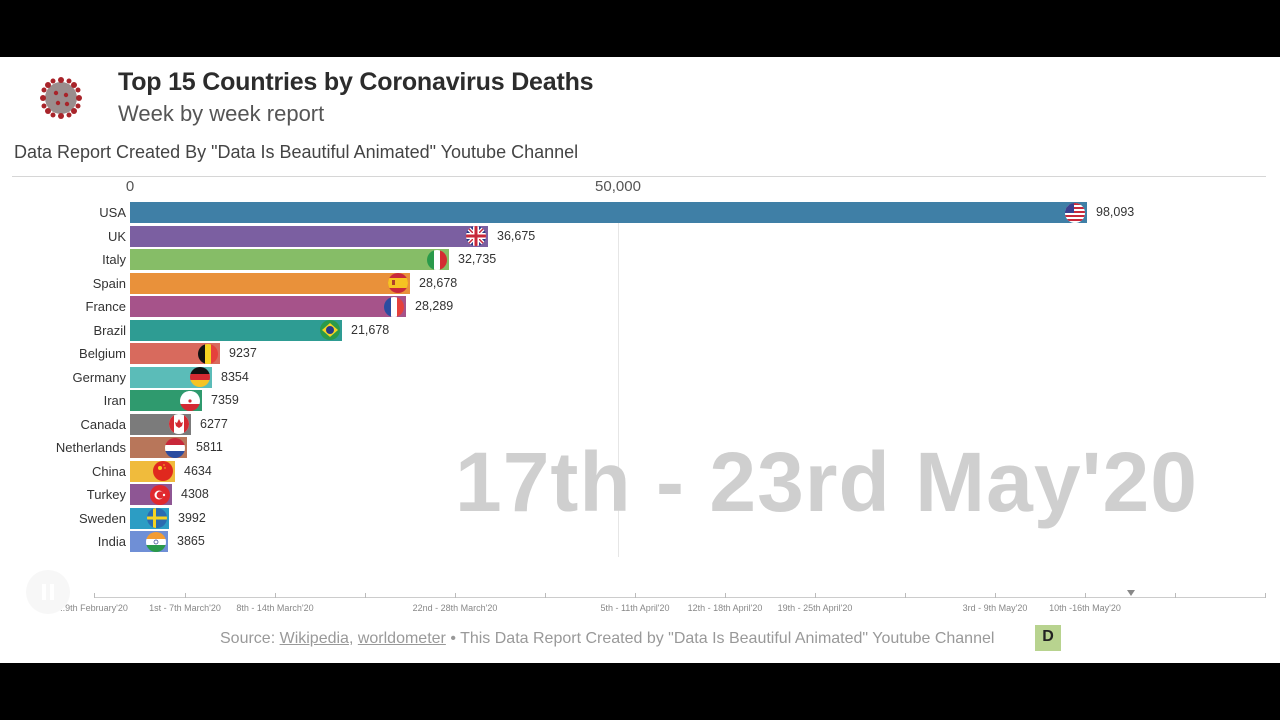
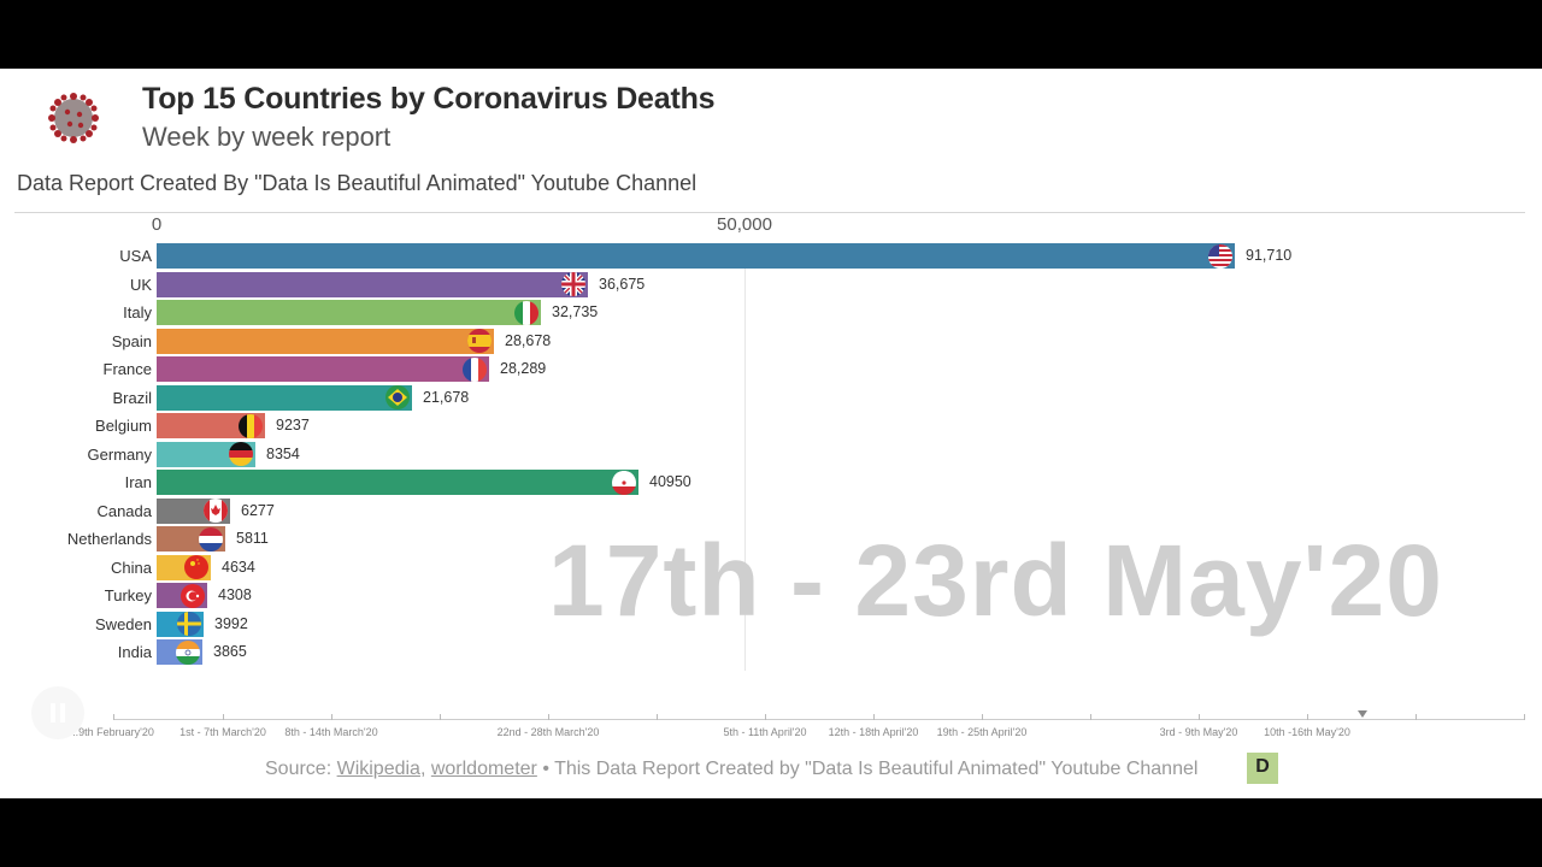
USA: 98,093 -> 91,710
Iran: 7359 -> 40950
